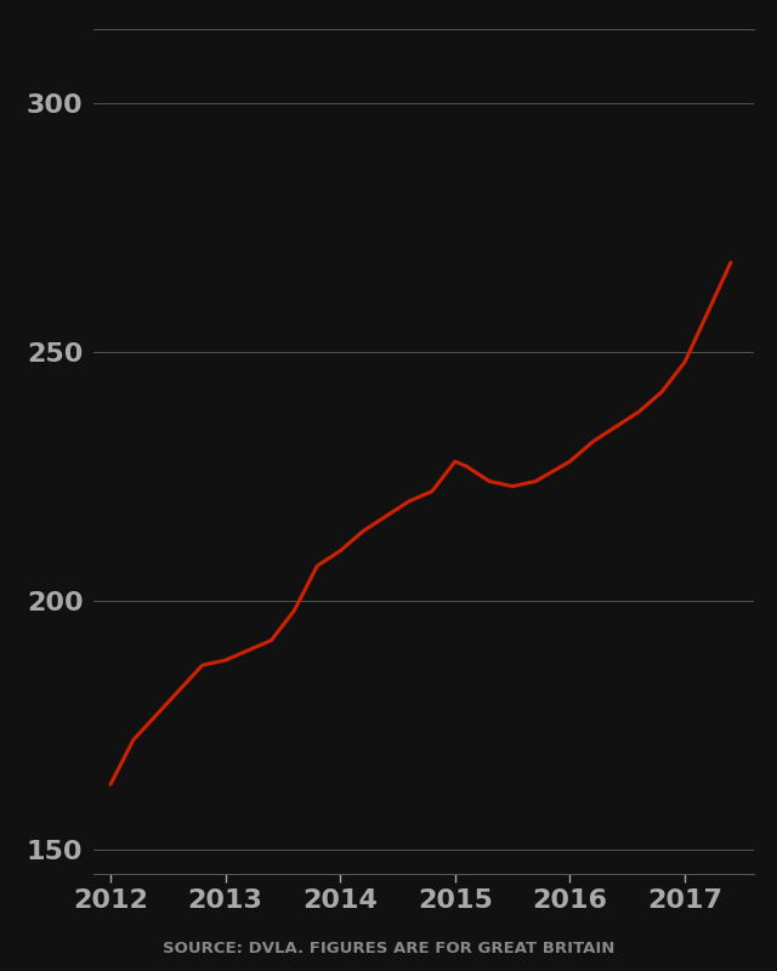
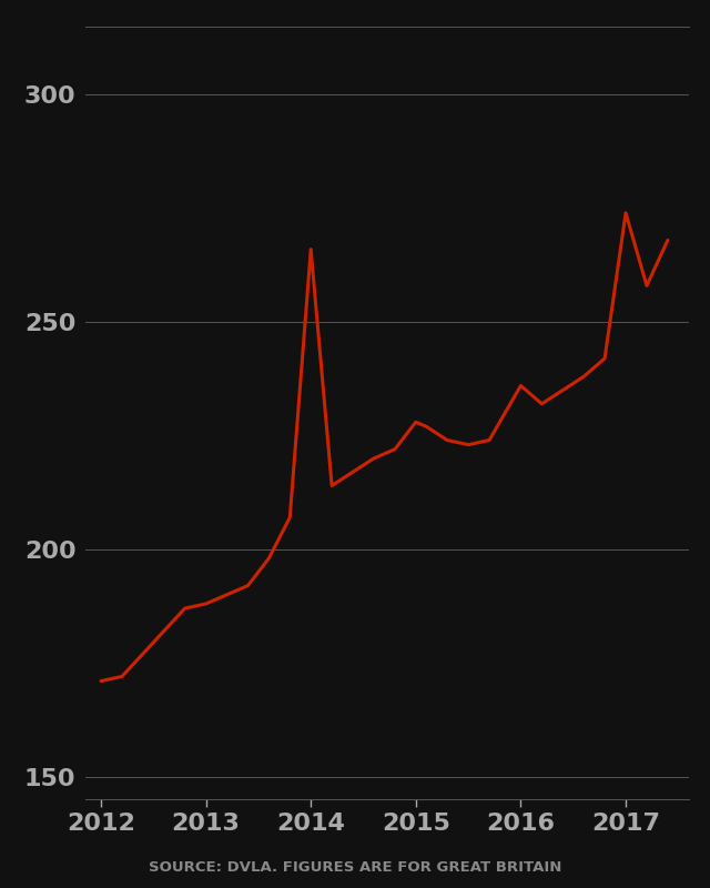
2012: 163 -> 171
2014: 210 -> 266
2016: 228 -> 236
2017: 248 -> 274
